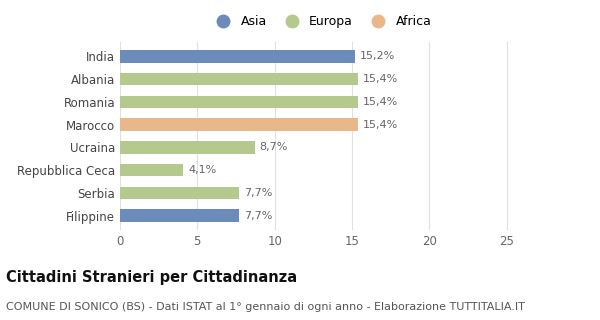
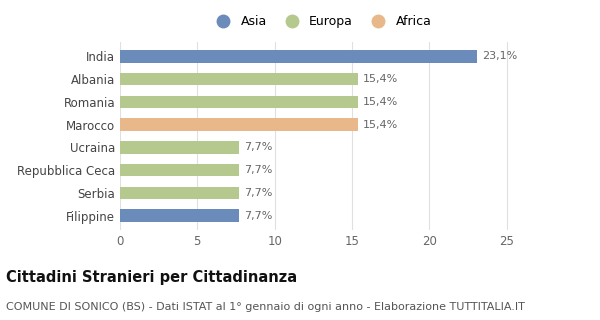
India: 15,2% -> 23,1%
Ucraina: 8,7% -> 7,7%
Repubblica Ceca: 4,1% -> 7,7%
